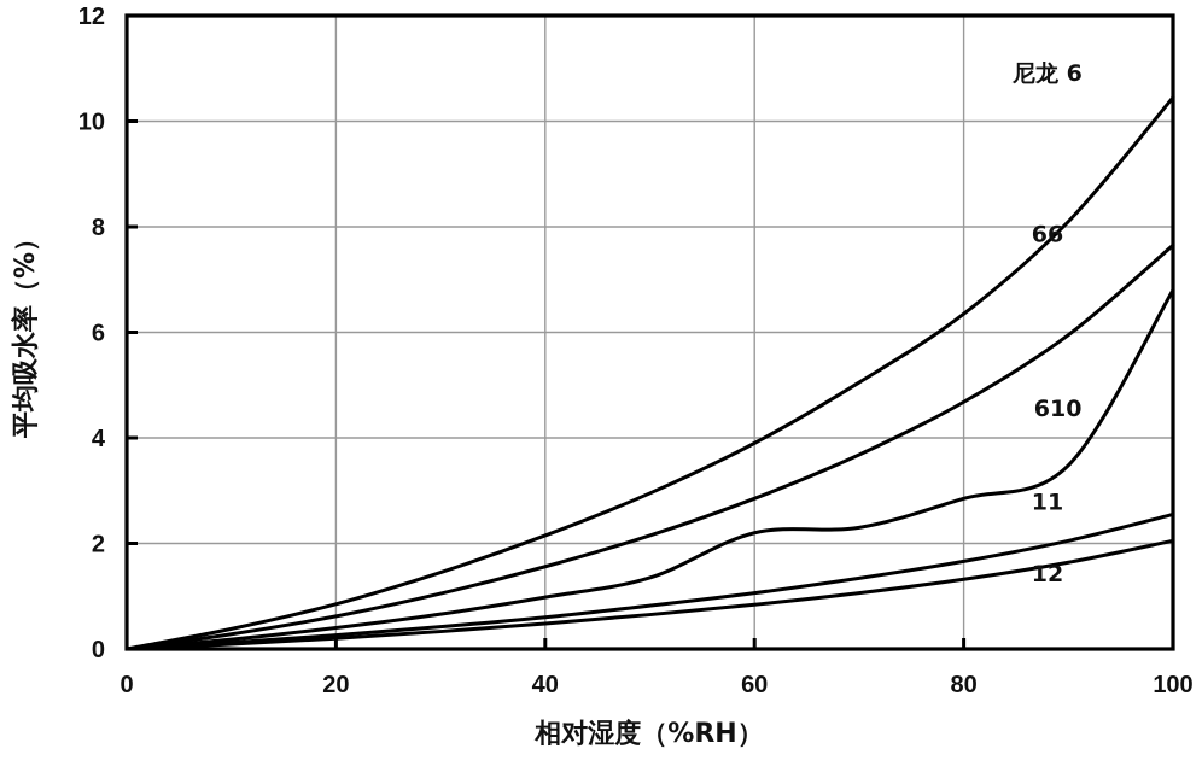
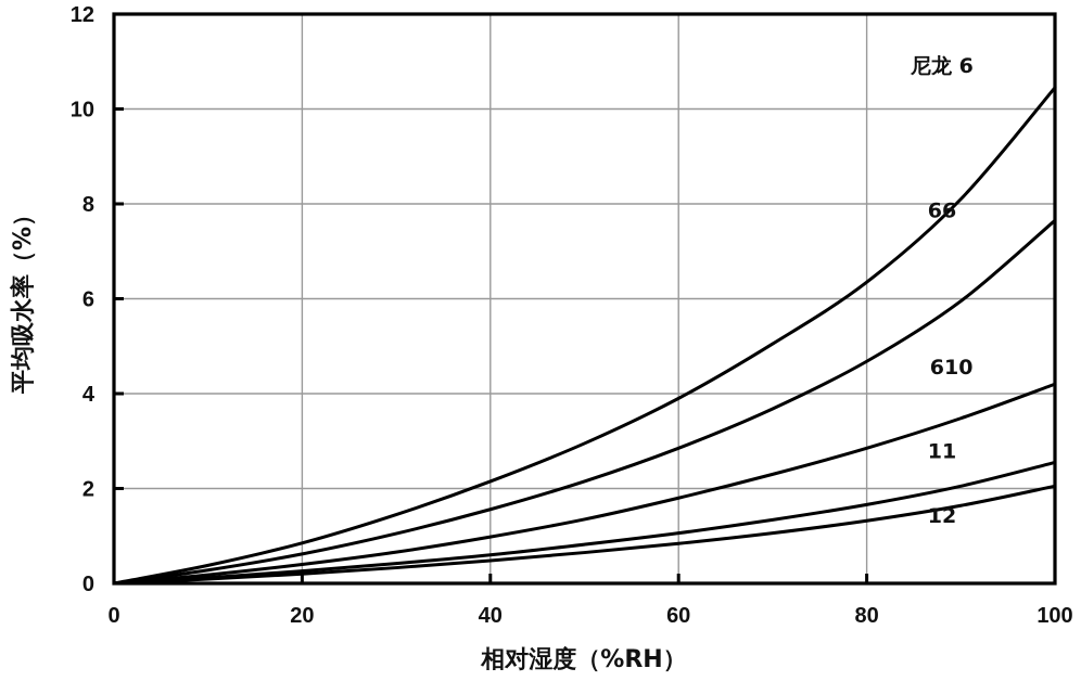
610/60: 2.2 -> 1.8
610/100: 6.8 -> 4.2
